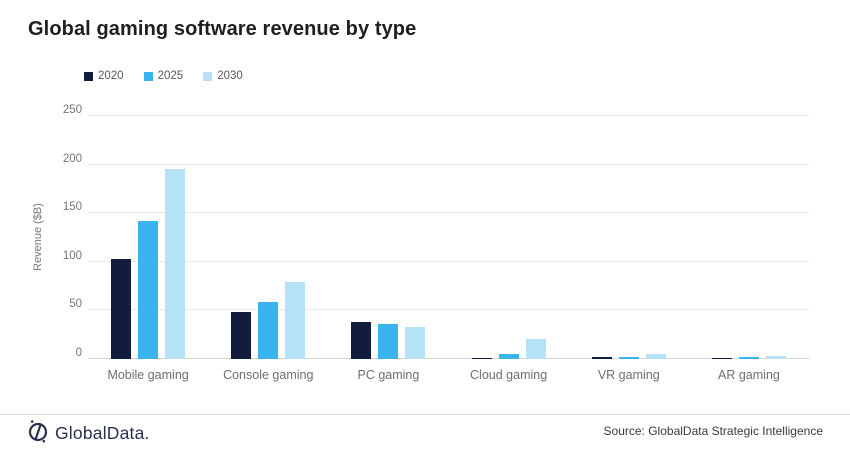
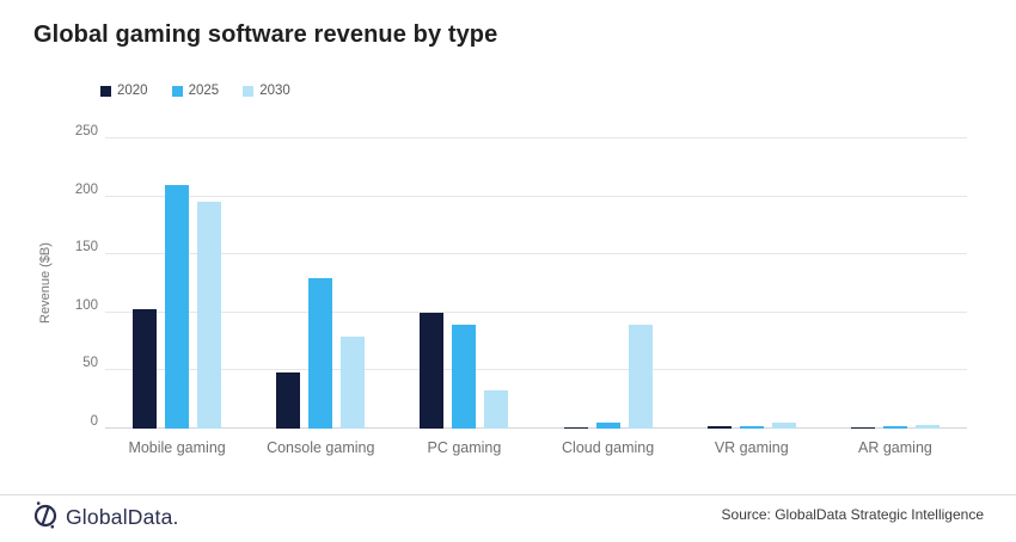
2025/Mobile gaming: 140 -> 210
2025/Console gaming: 60 -> 130
2020/PC gaming: 40 -> 100
2025/PC gaming: 40 -> 90
2030/Cloud gaming: 20 -> 90
